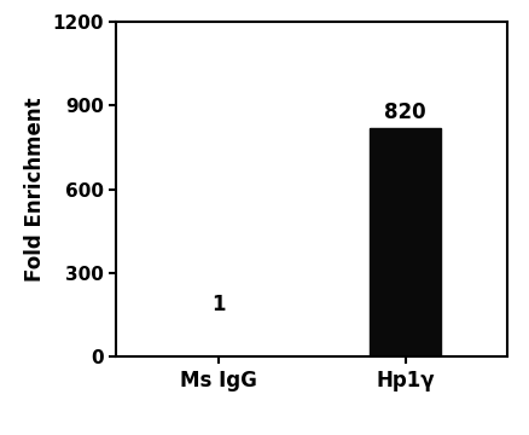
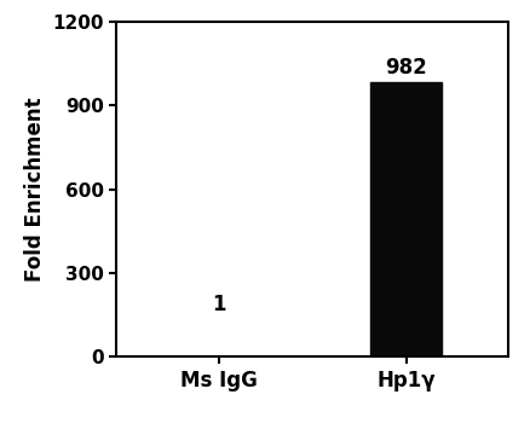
Hp1γ: 820 -> 982
